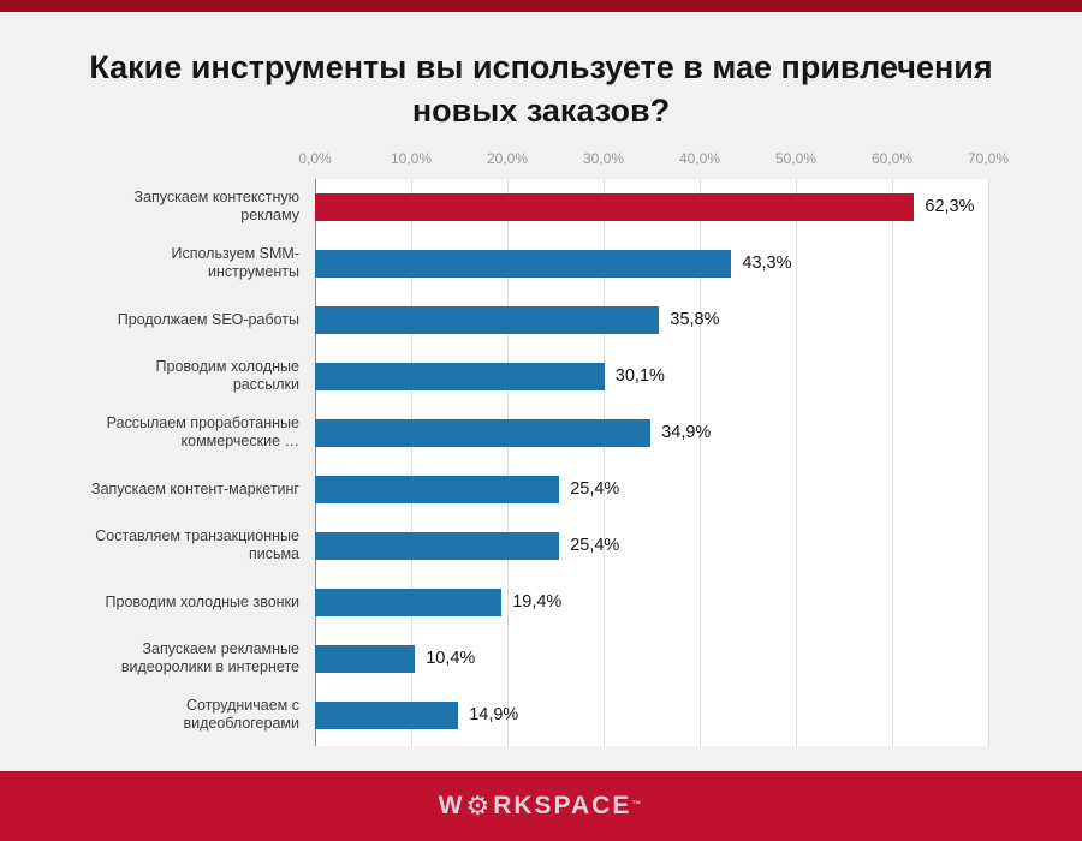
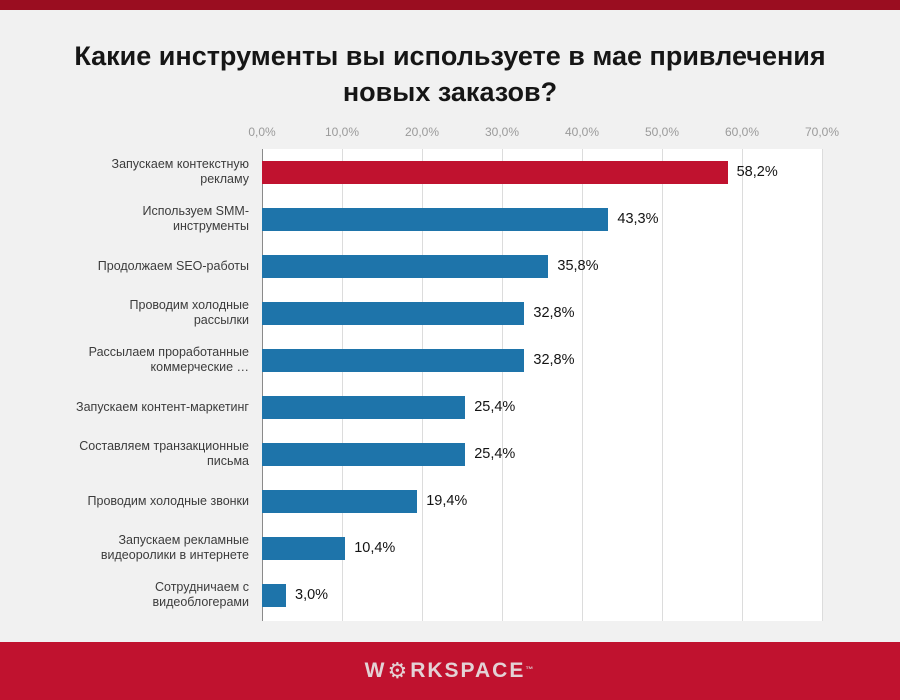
Запускаем контекстную рекламу: 62,3% -> 58,2%
Проводим холодные рассылки: 30,1% -> 32,8%
Рассылаем проработанные коммерческие …: 34,9% -> 32,8%
Сотрудничаем с видеоблогерами: 14,9% -> 3,0%
